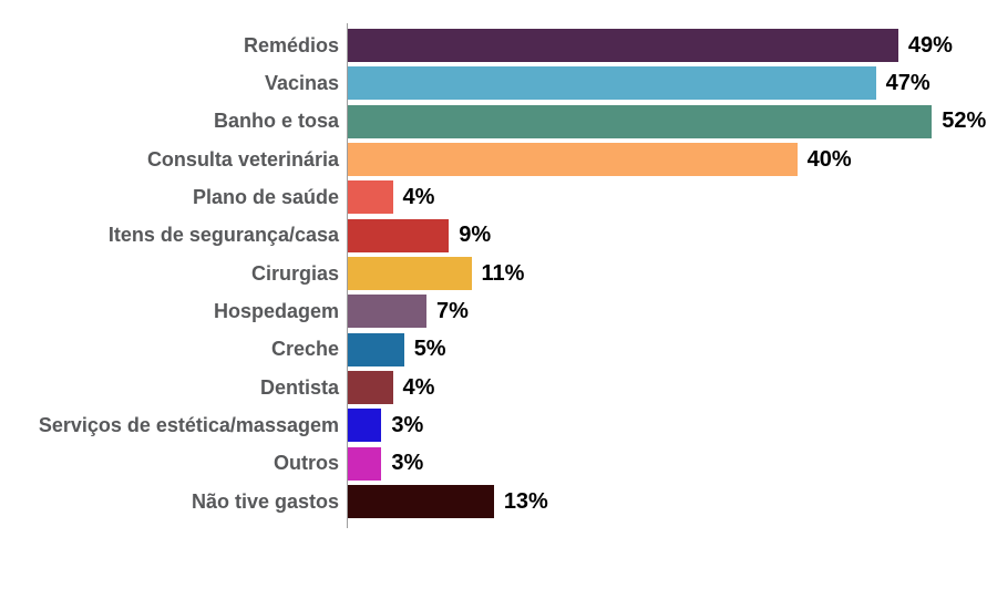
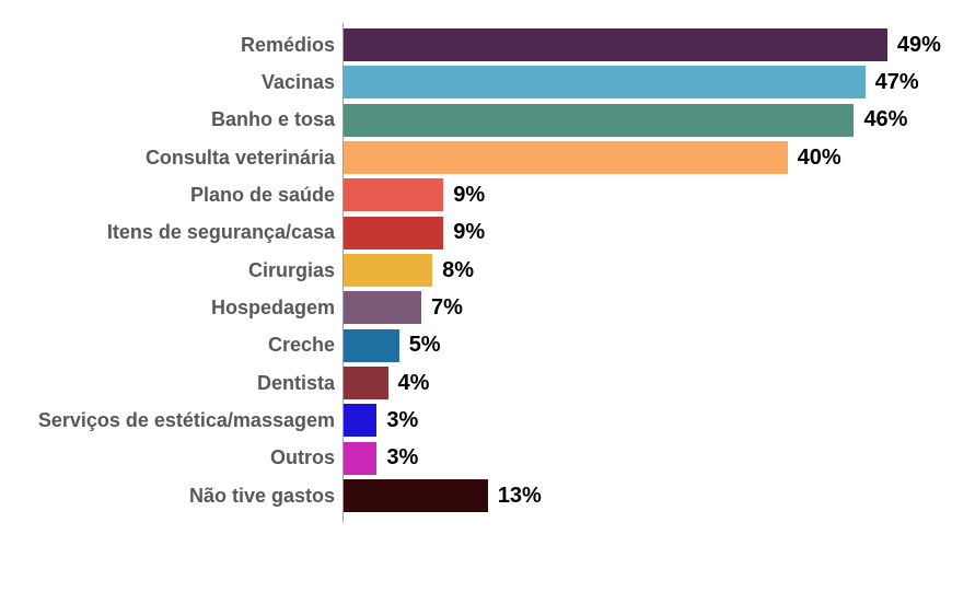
Banho e tosa: 52% -> 46%
Plano de saúde: 4% -> 9%
Cirurgias: 11% -> 8%
